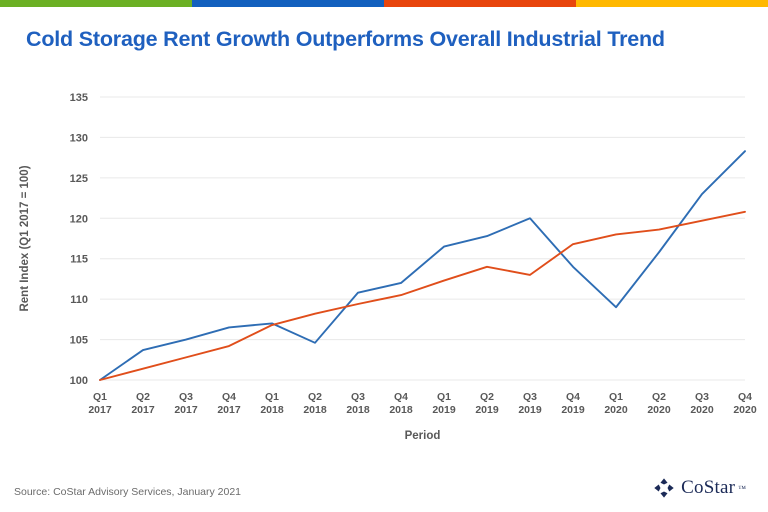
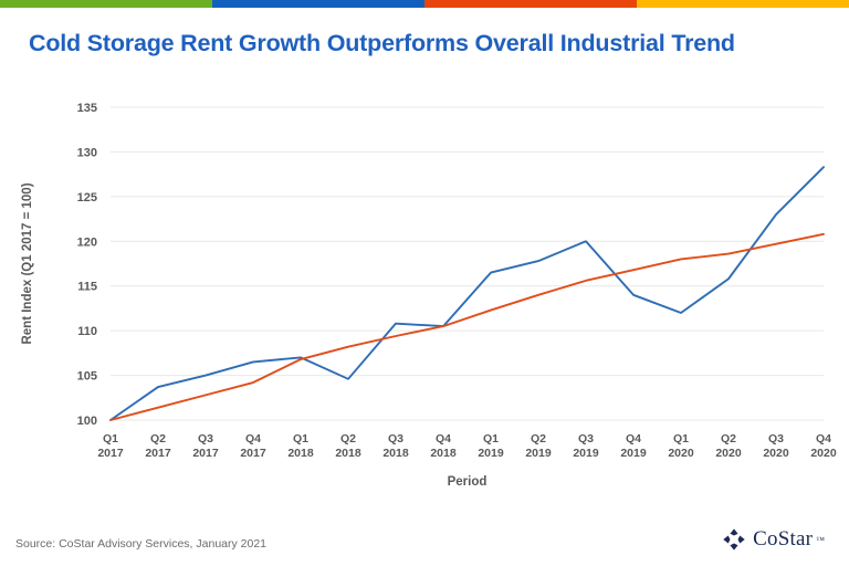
Cold Storage/Q4 2018: 112 -> 110
Industrial Properties/Q3 2019: 113 -> 116
Cold Storage/Q1 2020: 109 -> 112
